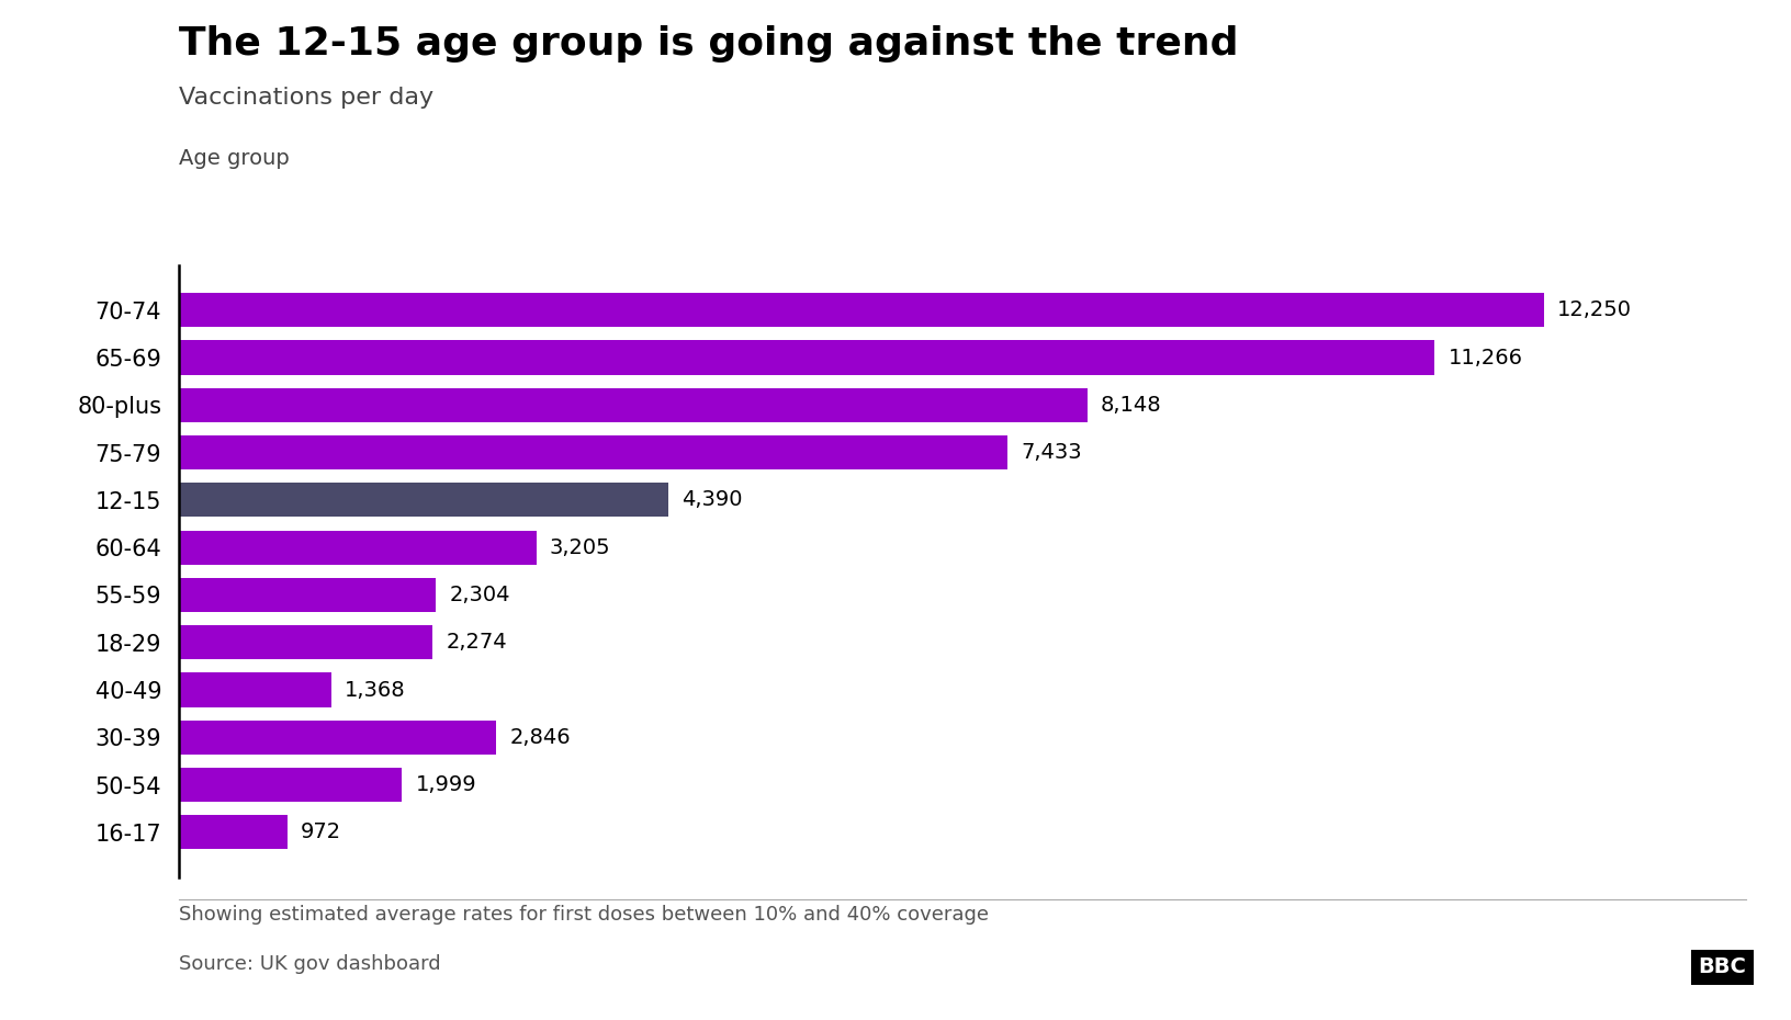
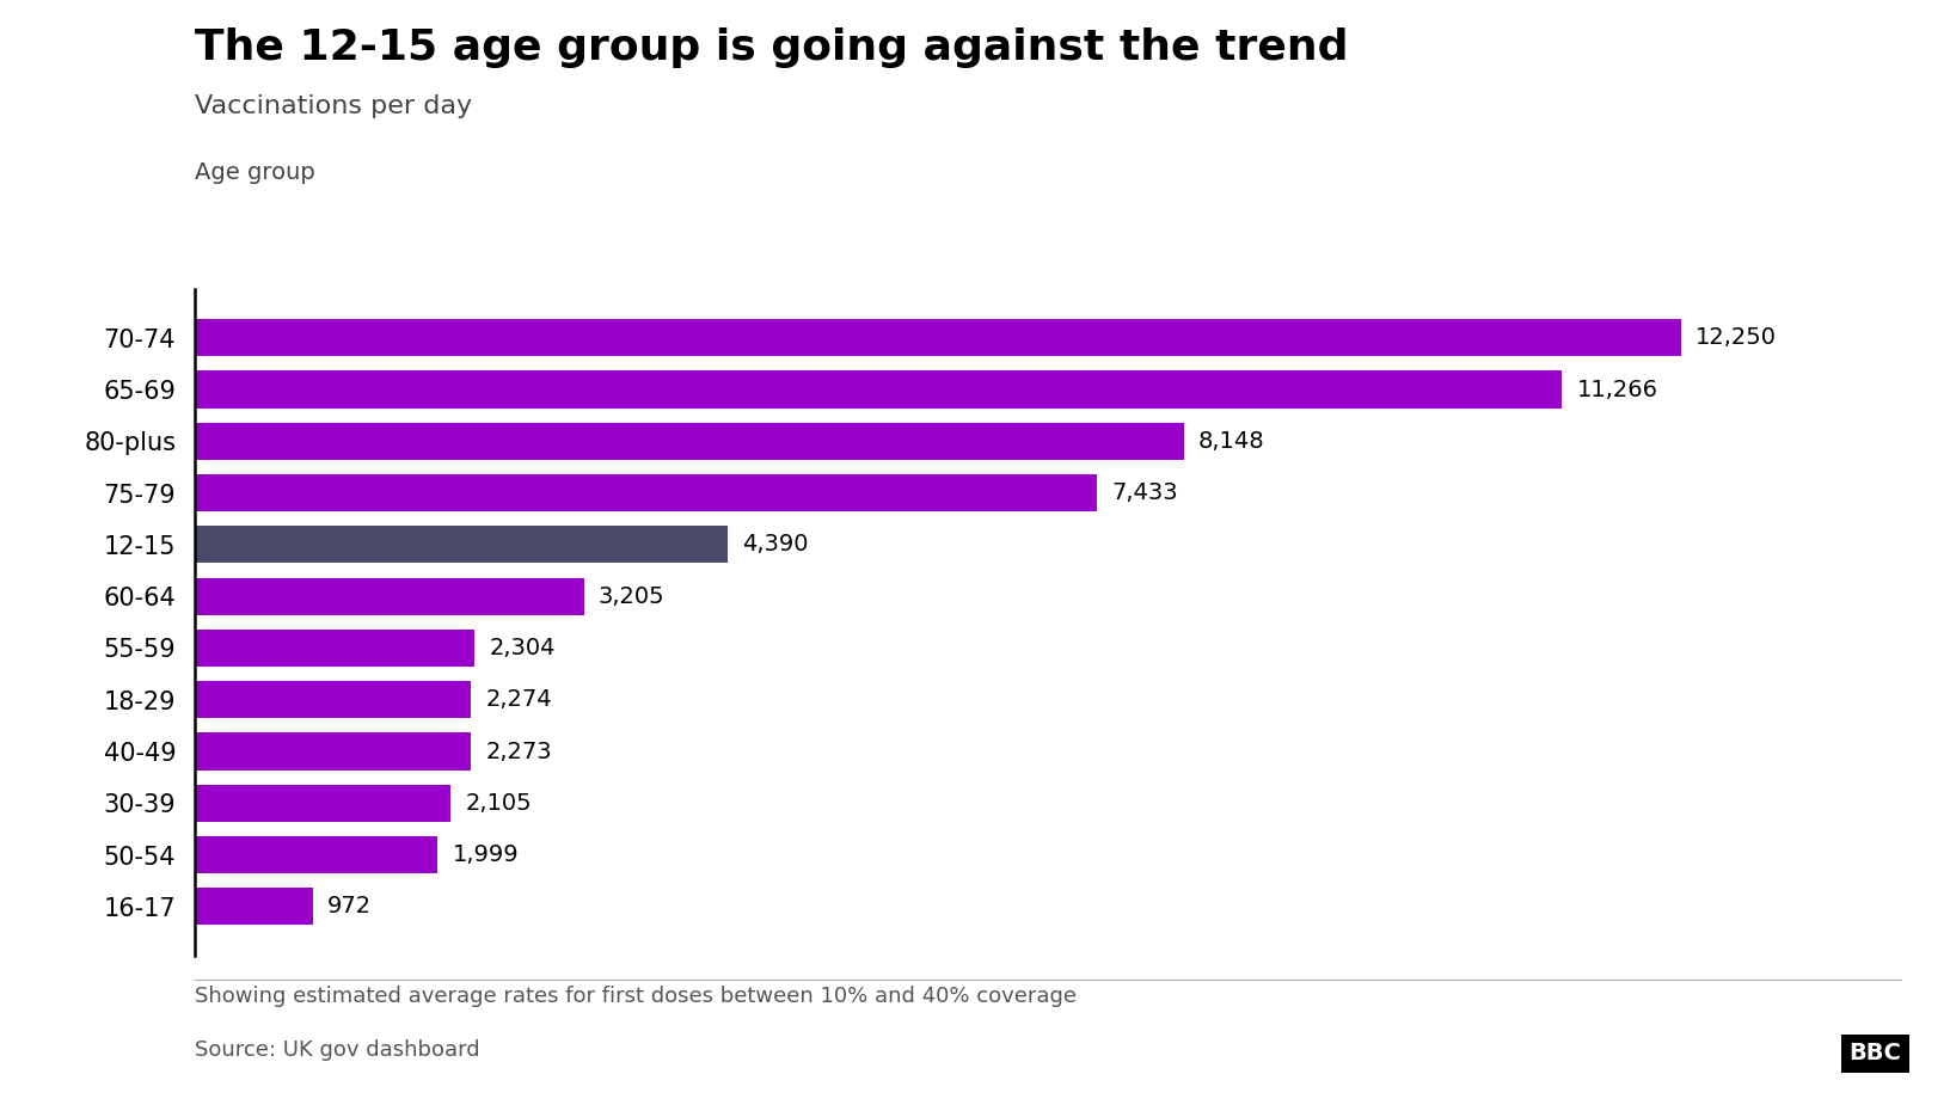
40-49: 1,368 -> 2,273
30-39: 2,846 -> 2,105
